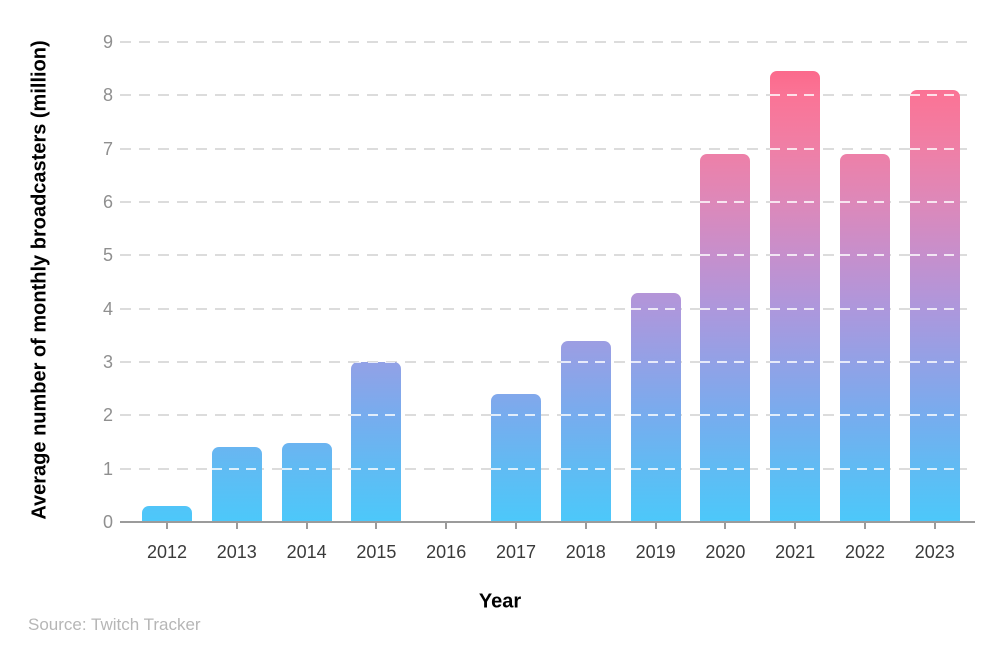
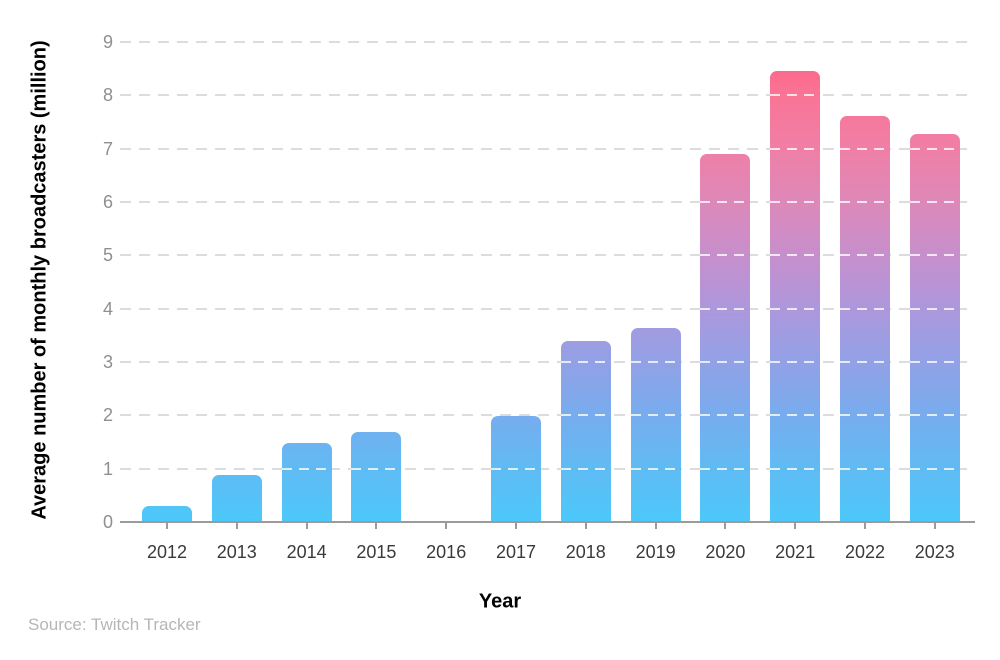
2013: 1.4 -> 0.9
2015: 3.0 -> 1.7
2017: 2.4 -> 2.0
2019: 4.3 -> 3.6
2022: 6.9 -> 7.6
2023: 8.1 -> 7.3
